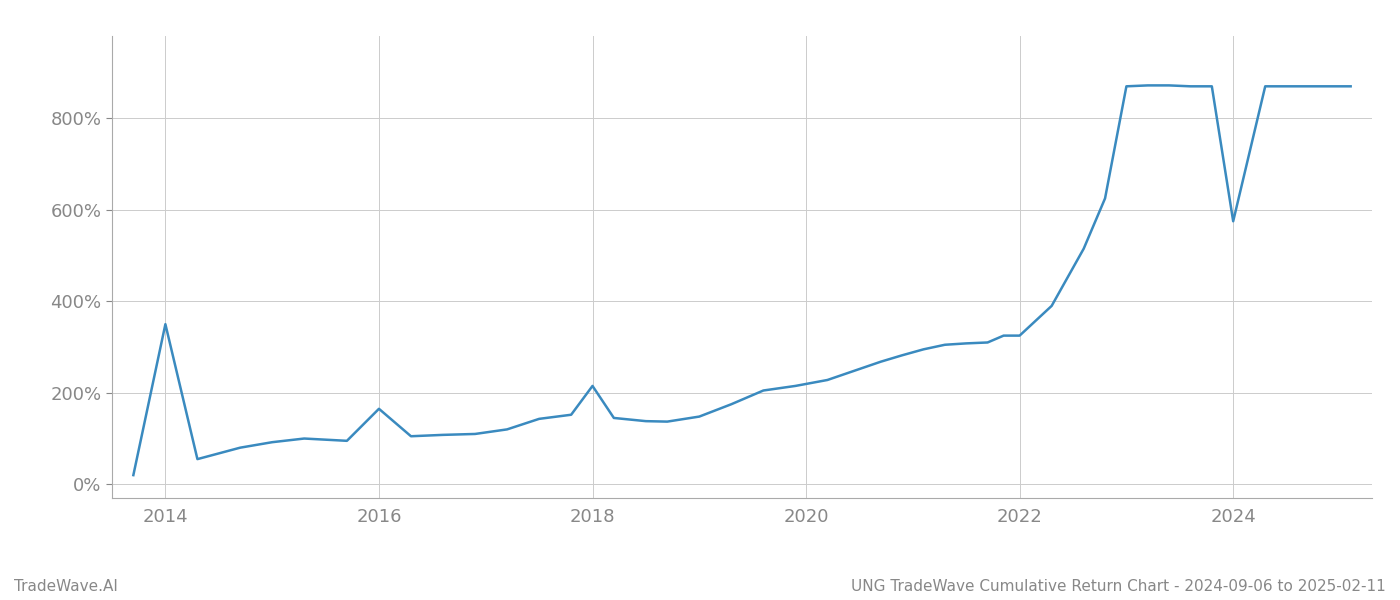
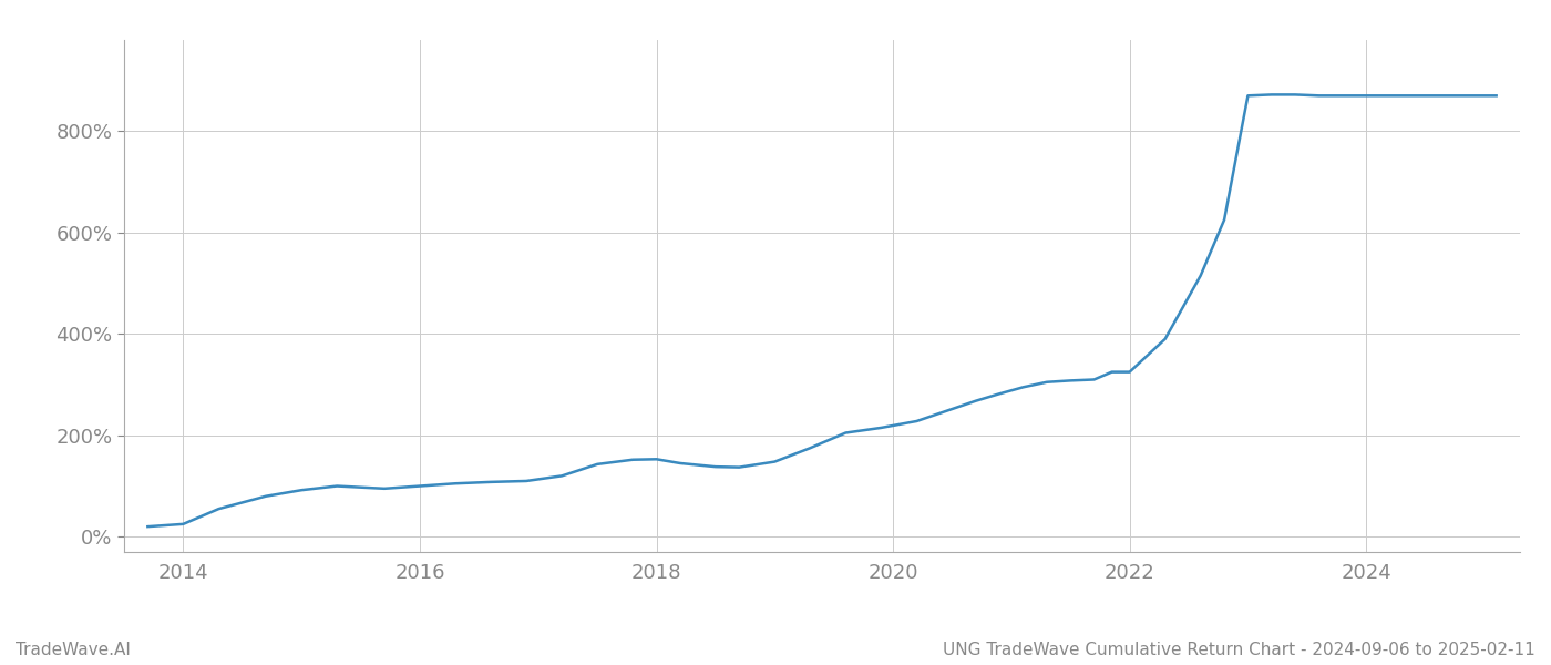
2014: 350% -> 25%
2016: 165% -> 100%
2018: 215% -> 153%
2024: 575% -> 870%
